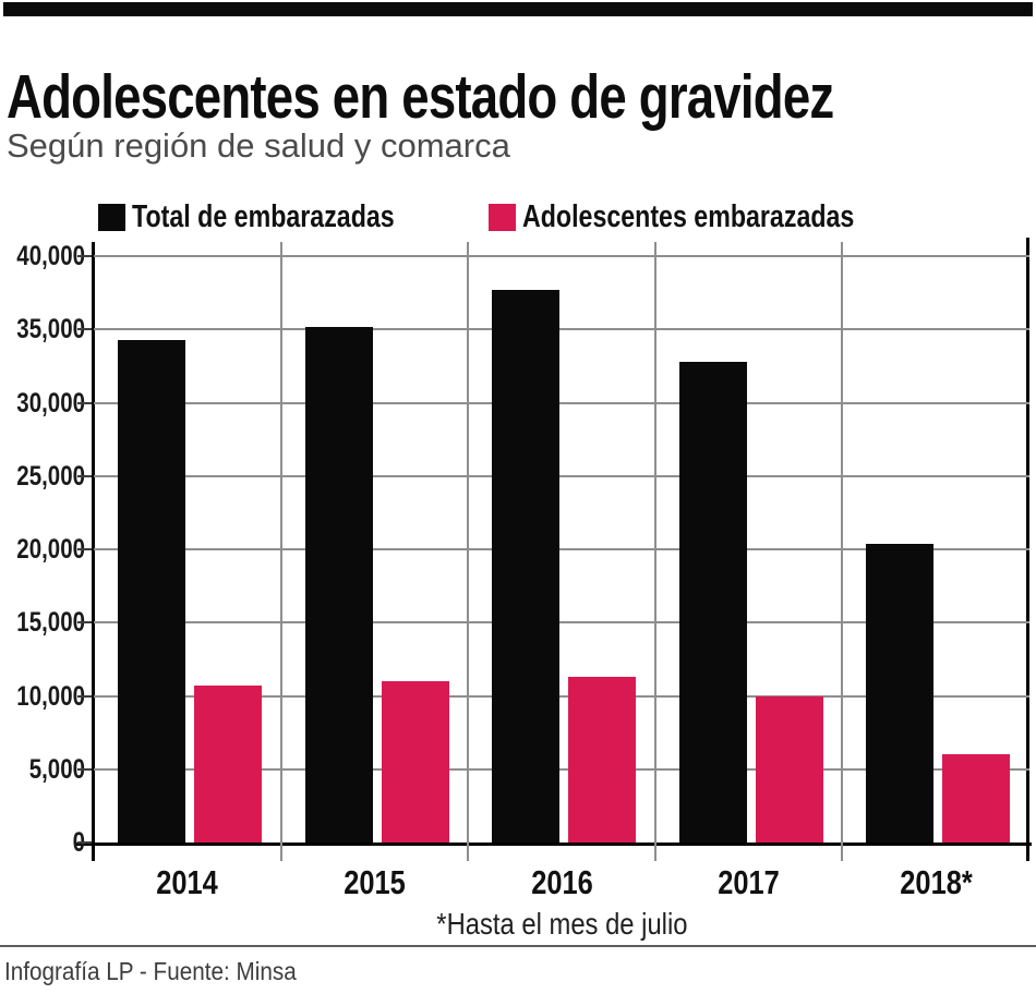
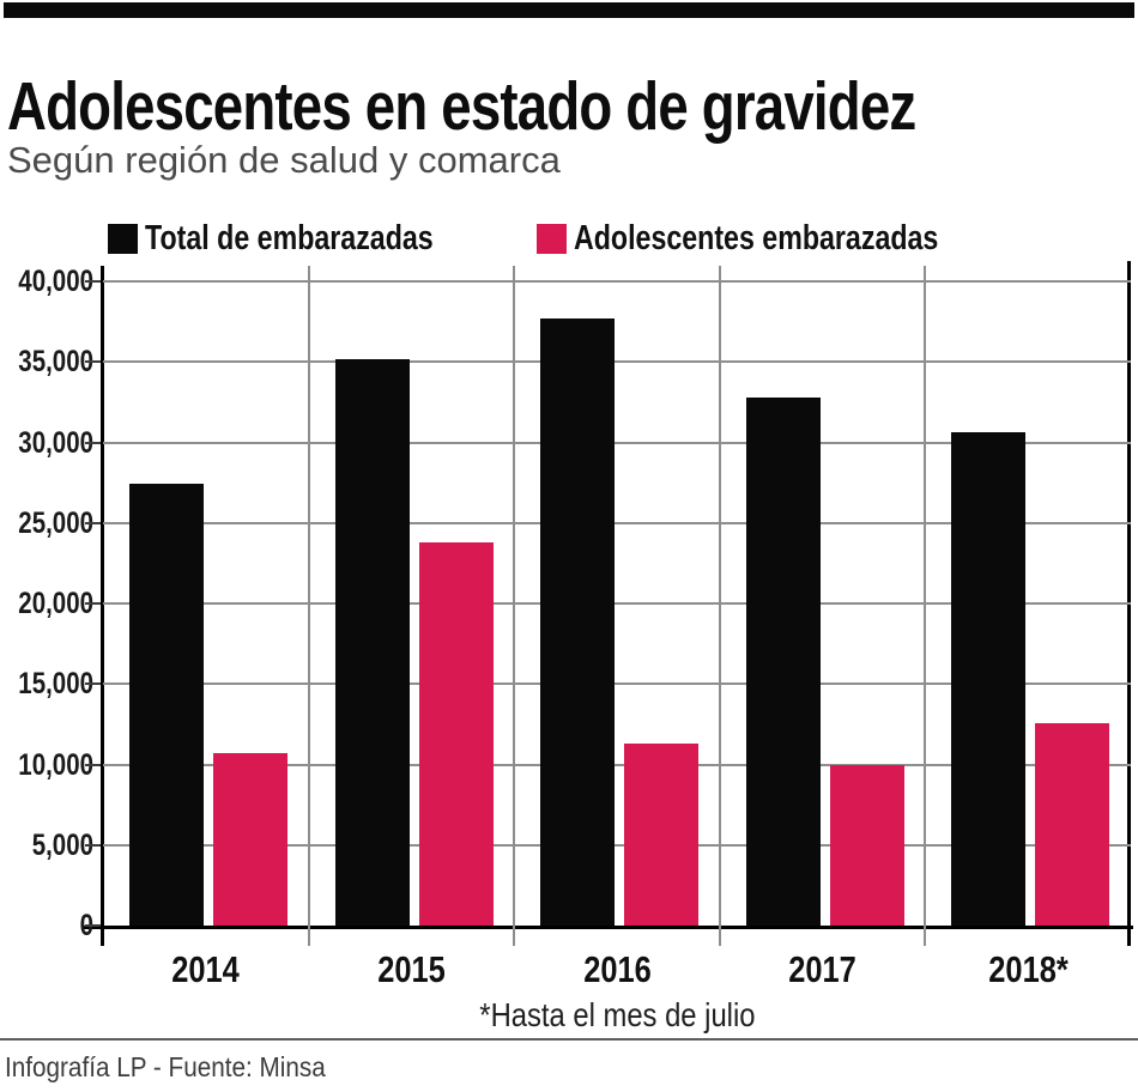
Total de embarazadas/2014: 34300 -> 27400
Adolescentes embarazadas/2015: 11000 -> 23800
Total de embarazadas/2018*: 20400 -> 30600
Adolescentes embarazadas/2018*: 6000 -> 12600
